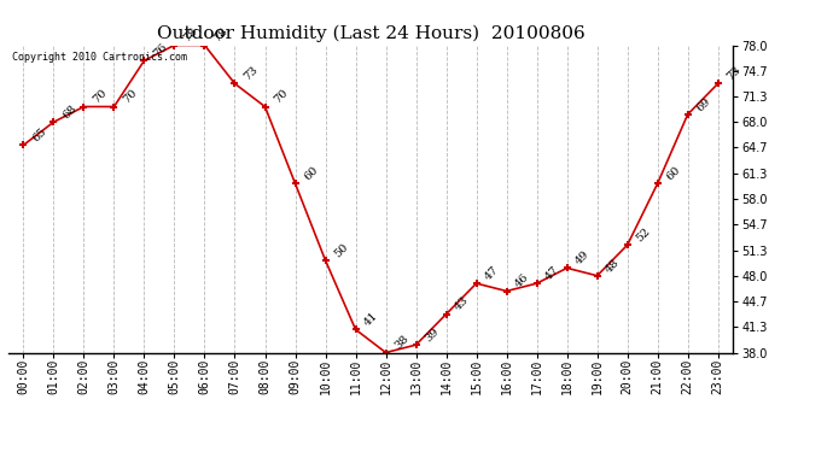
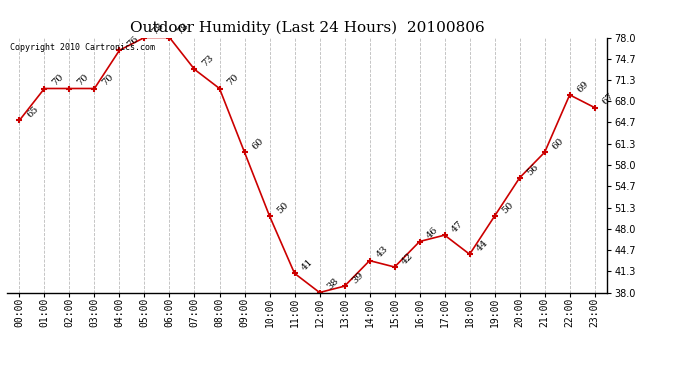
01:00: 68 -> 70
15:00: 47 -> 42
18:00: 49 -> 44
19:00: 48 -> 50
20:00: 52 -> 56
23:00: 73 -> 67
